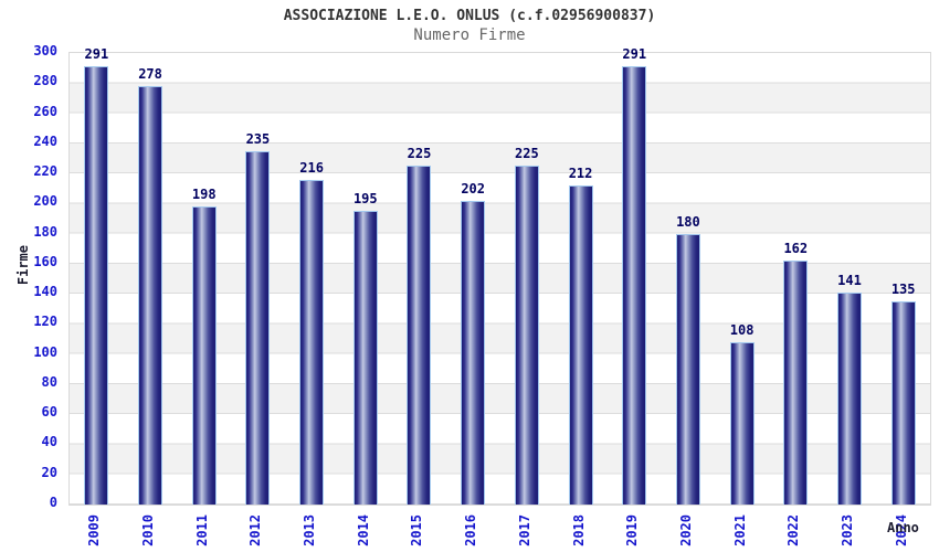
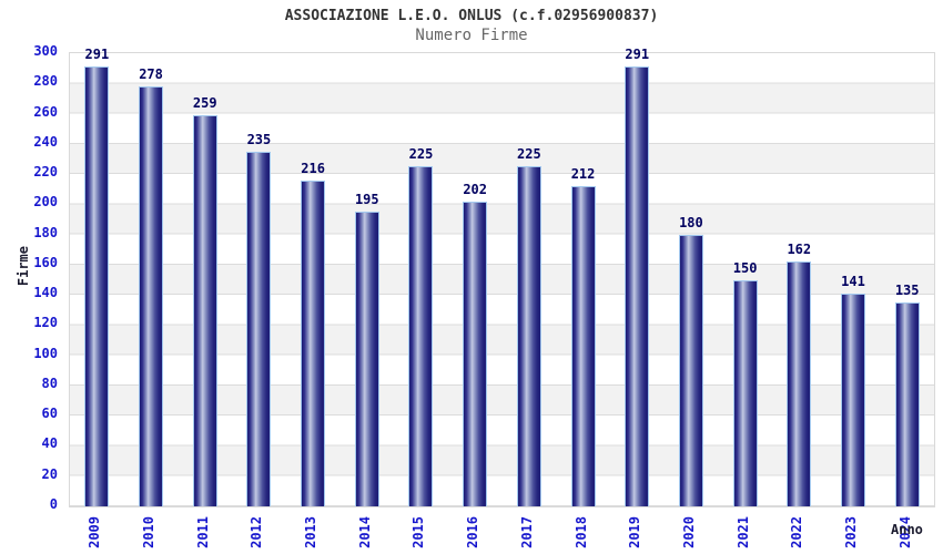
2011: 198 -> 259
2021: 108 -> 150
